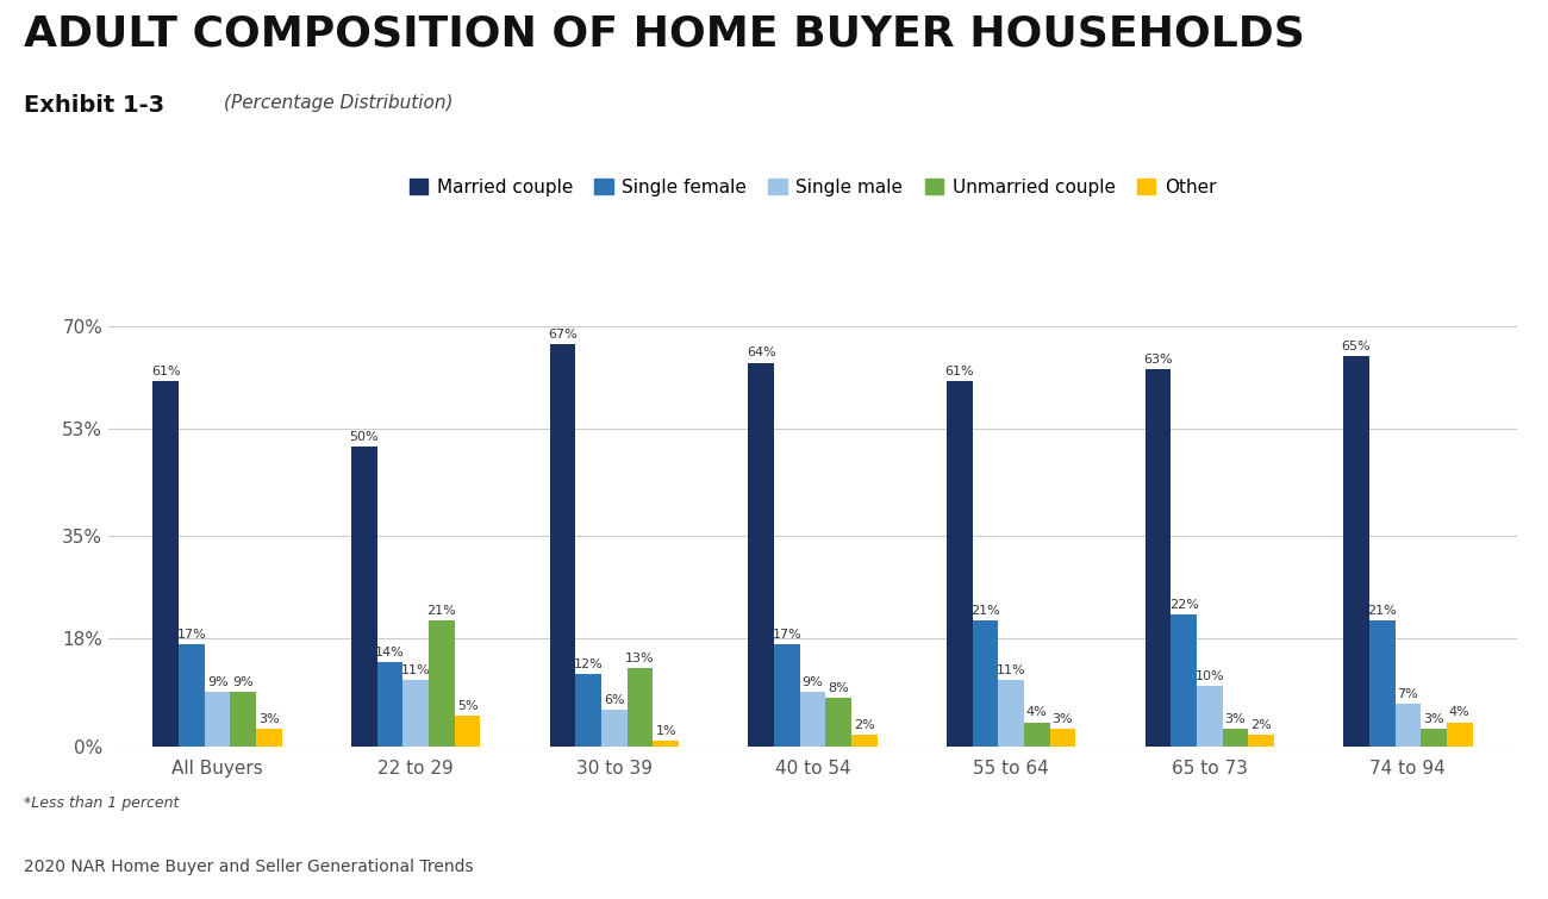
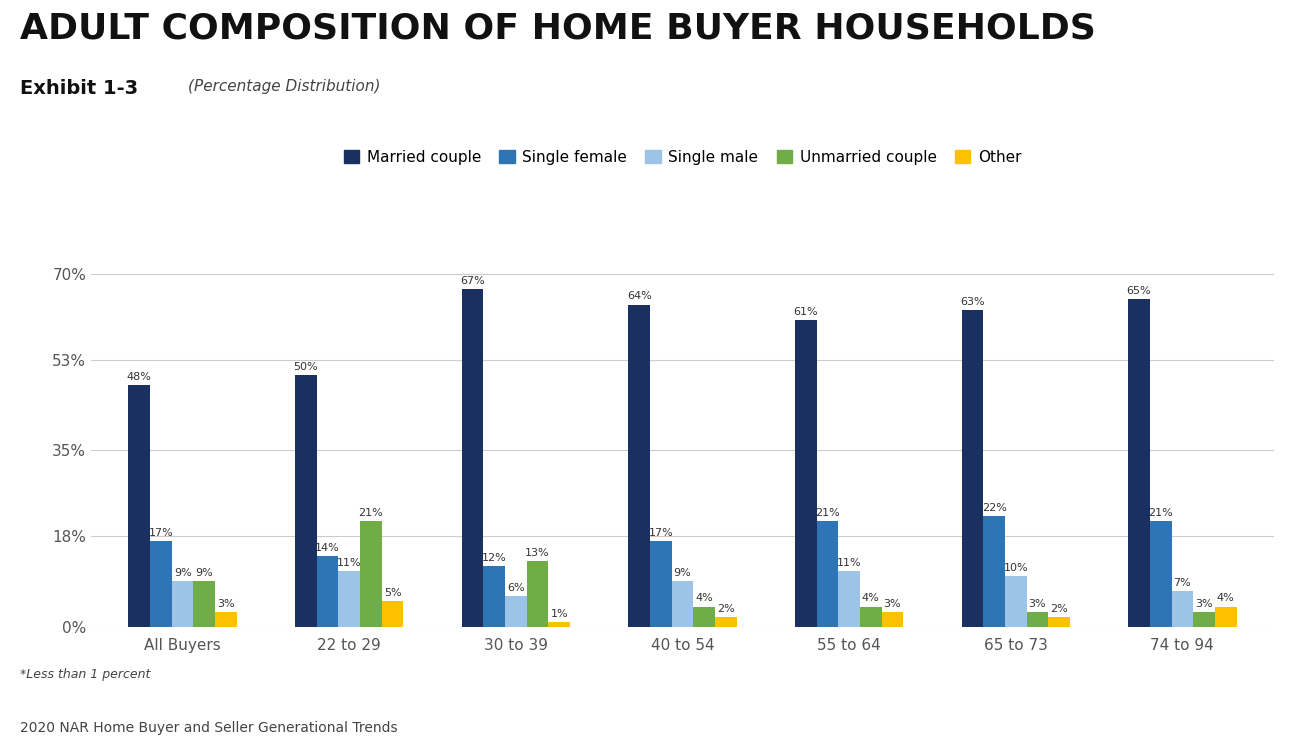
Married couple/All Buyers: 61% -> 48%
Unmarried couple/40 to 54: 8% -> 4%
